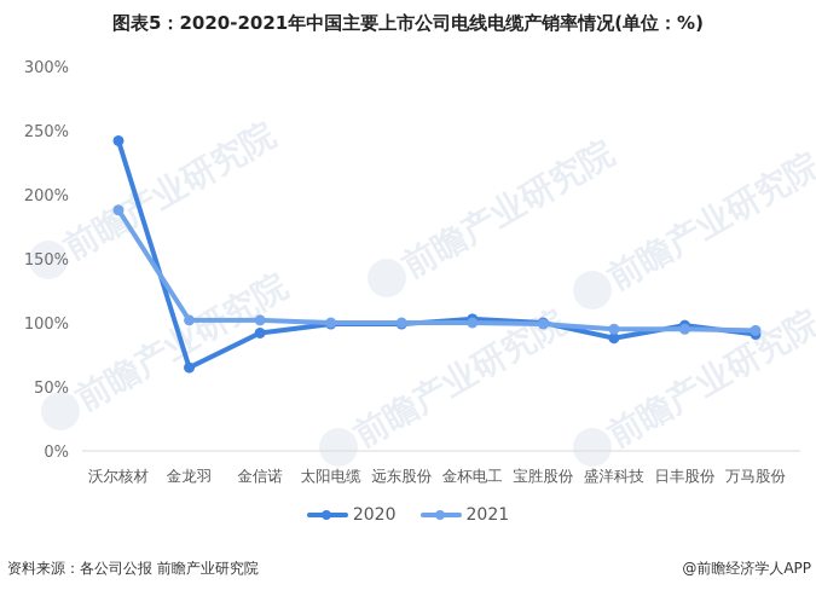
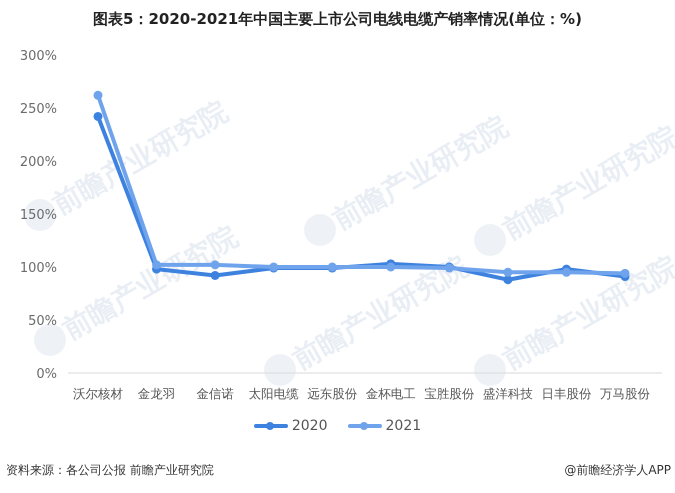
2021/沃尔核材: 188% -> 262%
2020/金龙羽: 65% -> 98%
